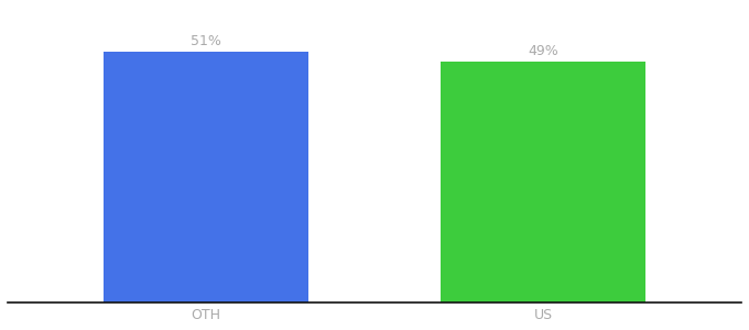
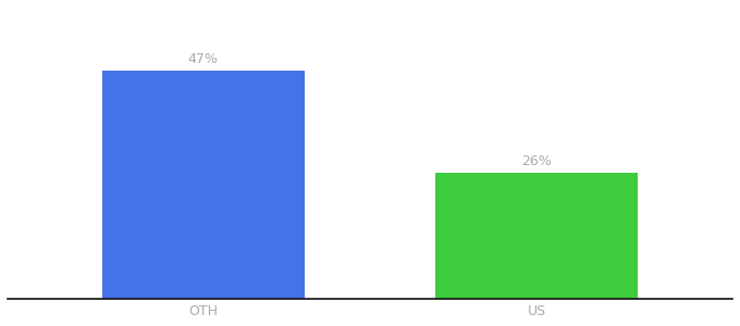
OTH: 51% -> 47%
US: 49% -> 26%
